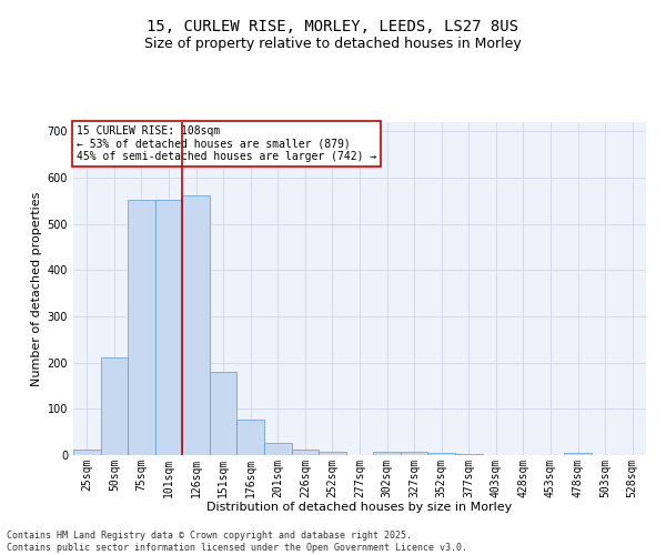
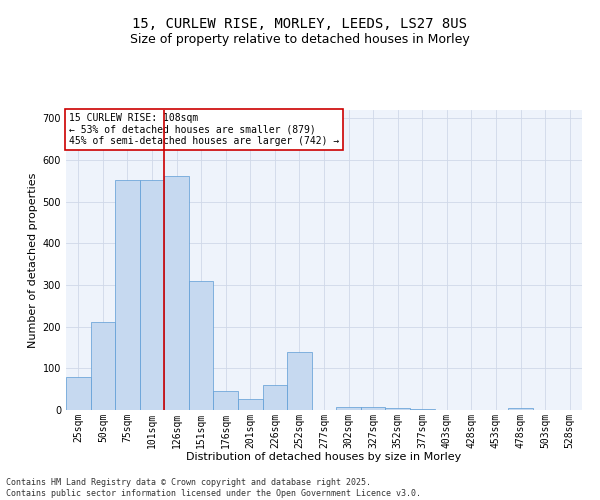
25sqm: 12 -> 80
151sqm: 181 -> 310
176sqm: 77 -> 45
226sqm: 12 -> 60
252sqm: 8 -> 140
